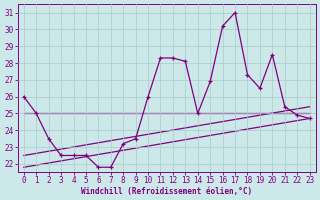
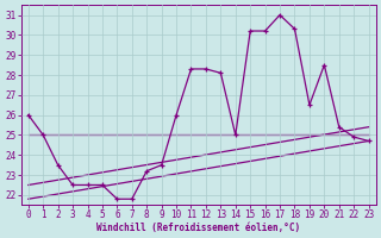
15: 26.9 -> 30.2
18: 27.3 -> 30.3
